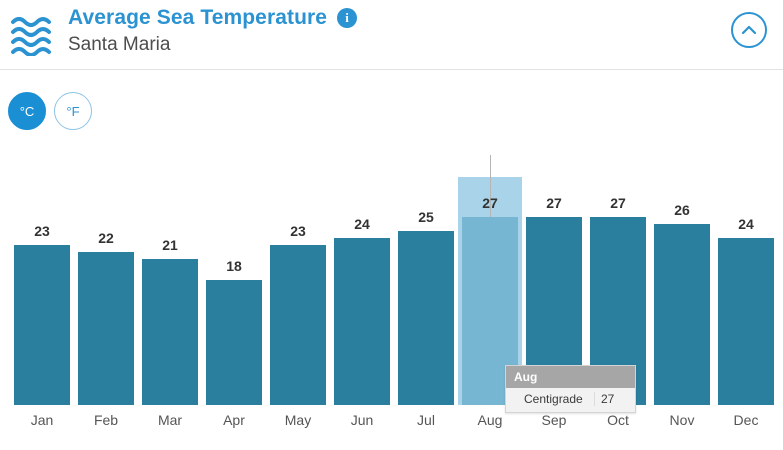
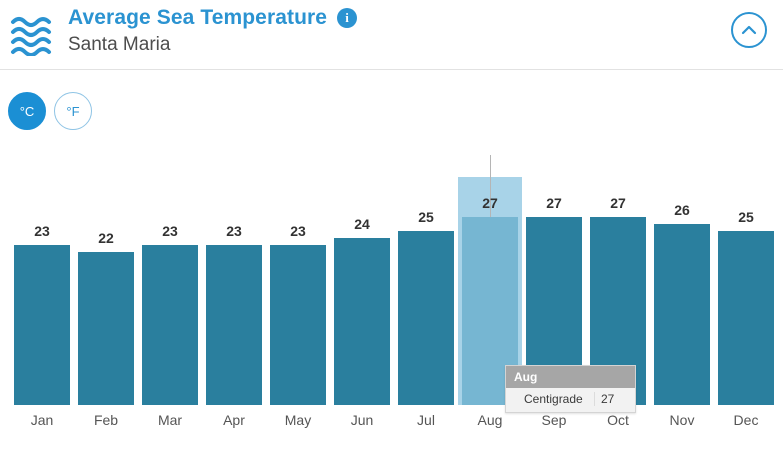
Mar: 21 -> 23
Apr: 18 -> 23
Dec: 24 -> 25
